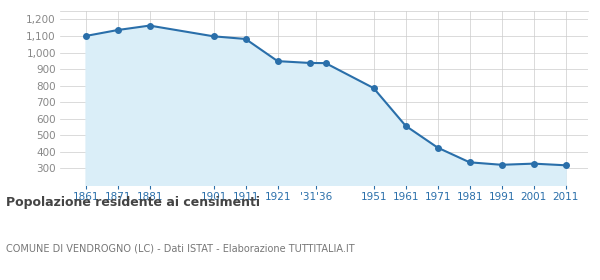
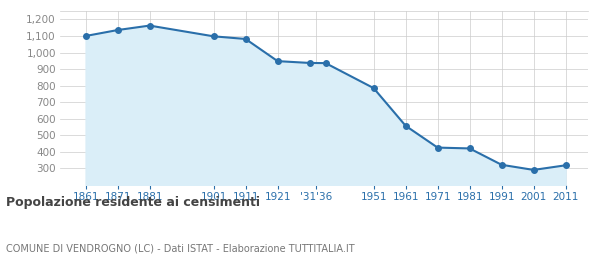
1981: 340 -> 420
2001: 330 -> 290
